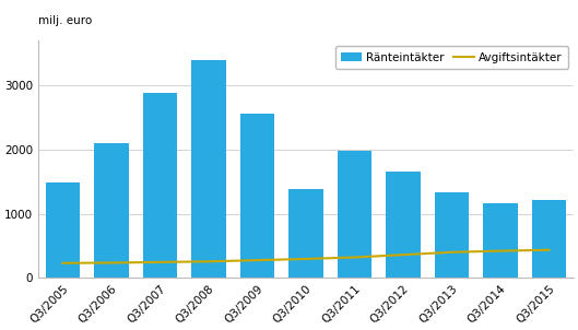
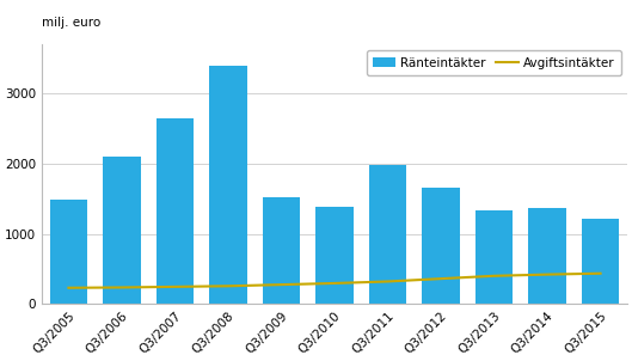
Ränteintäkter/Q3/2007: 2880 -> 2650
Ränteintäkter/Q3/2009: 2560 -> 1520
Ränteintäkter/Q3/2014: 1160 -> 1370
